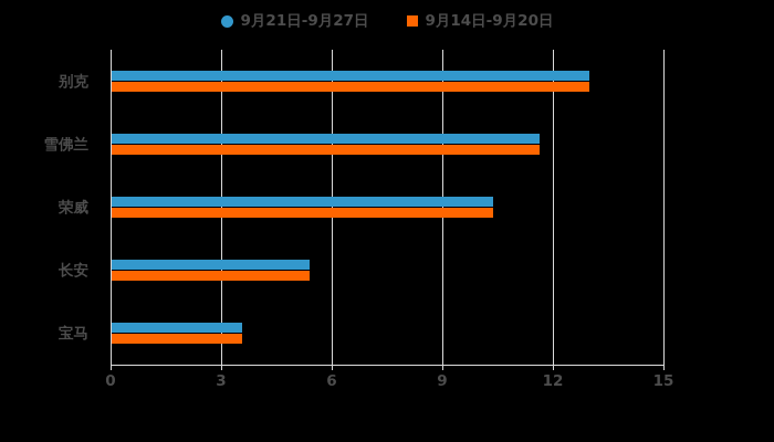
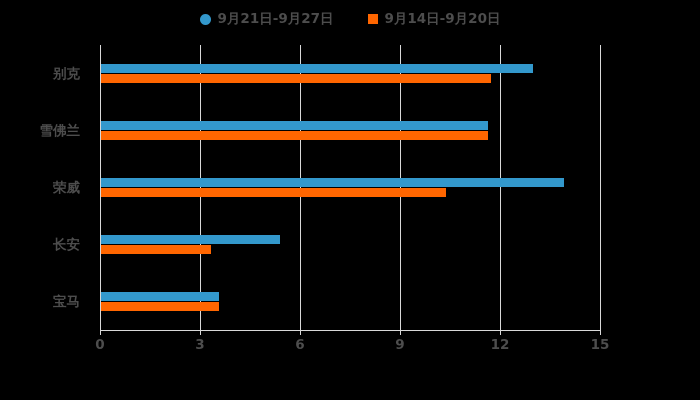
9月14日-9月20日/别克: 12.9 -> 11.7
9月21日-9月27日/荣威: 10.3 -> 13.9
9月14日-9月20日/长安: 5.4 -> 3.3
